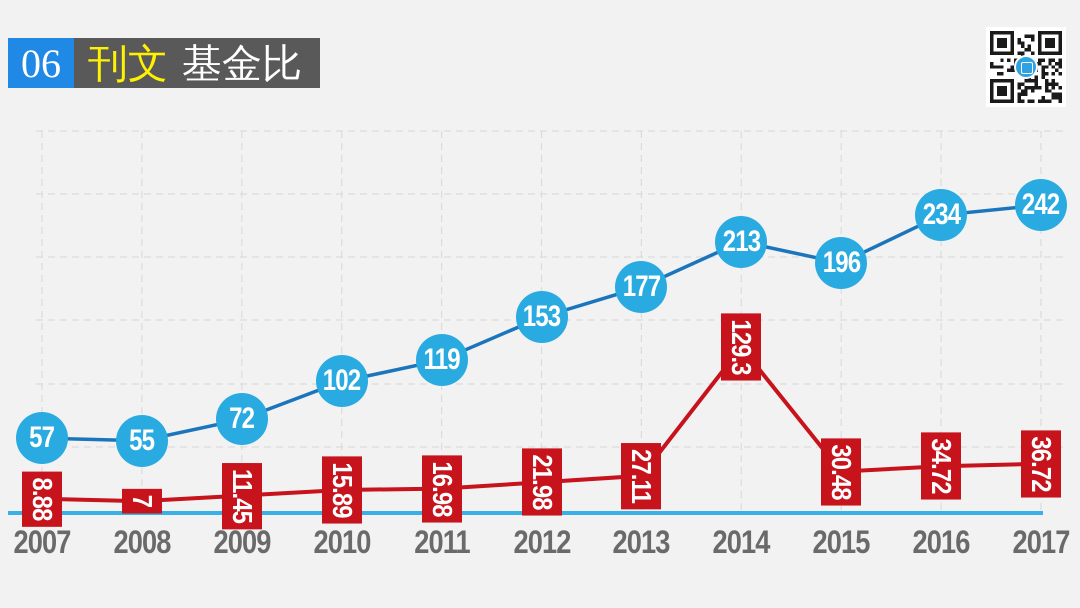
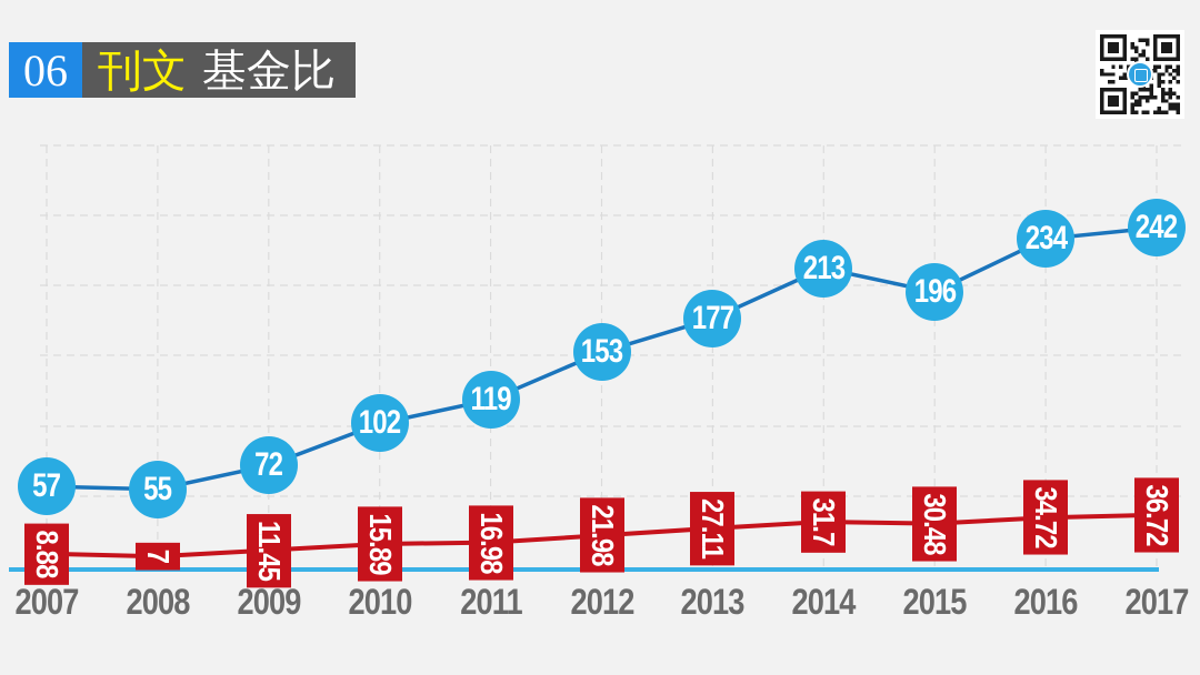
基金比/2014: 129.3 -> 31.7
